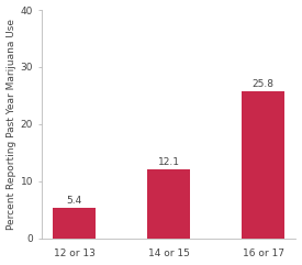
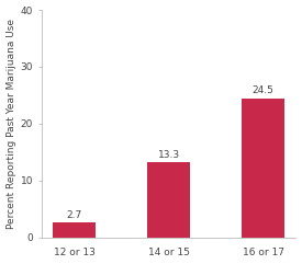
12 or 13: 5.4 -> 2.7
14 or 15: 12.1 -> 13.3
16 or 17: 25.8 -> 24.5
